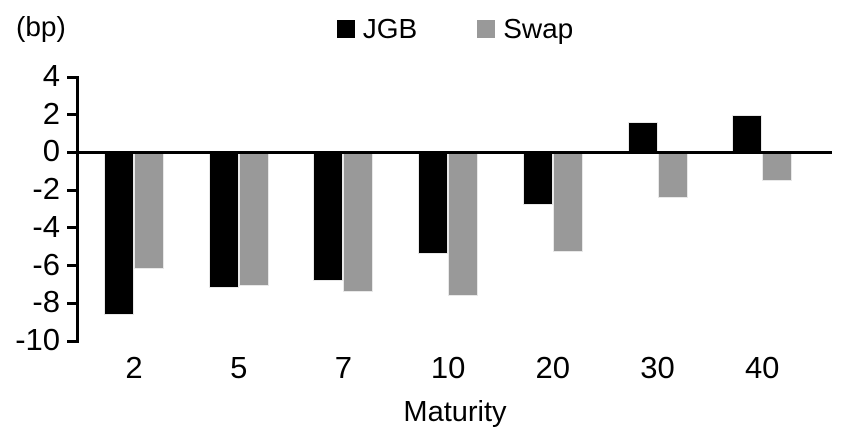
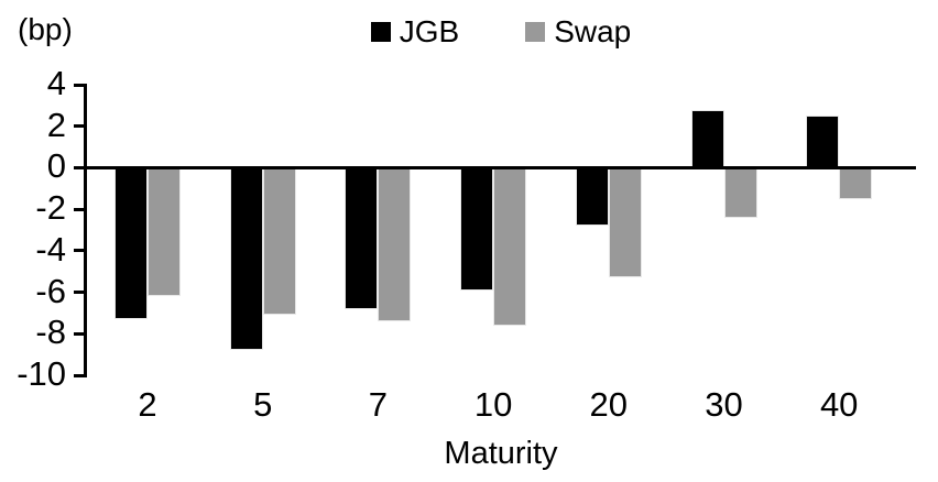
JGB/2: -8.6 -> -7.3
JGB/5: -7.2 -> -8.8
JGB/10: -5.4 -> -5.9
JGB/30: 1.6 -> 2.8
JGB/40: 2.0 -> 2.5
